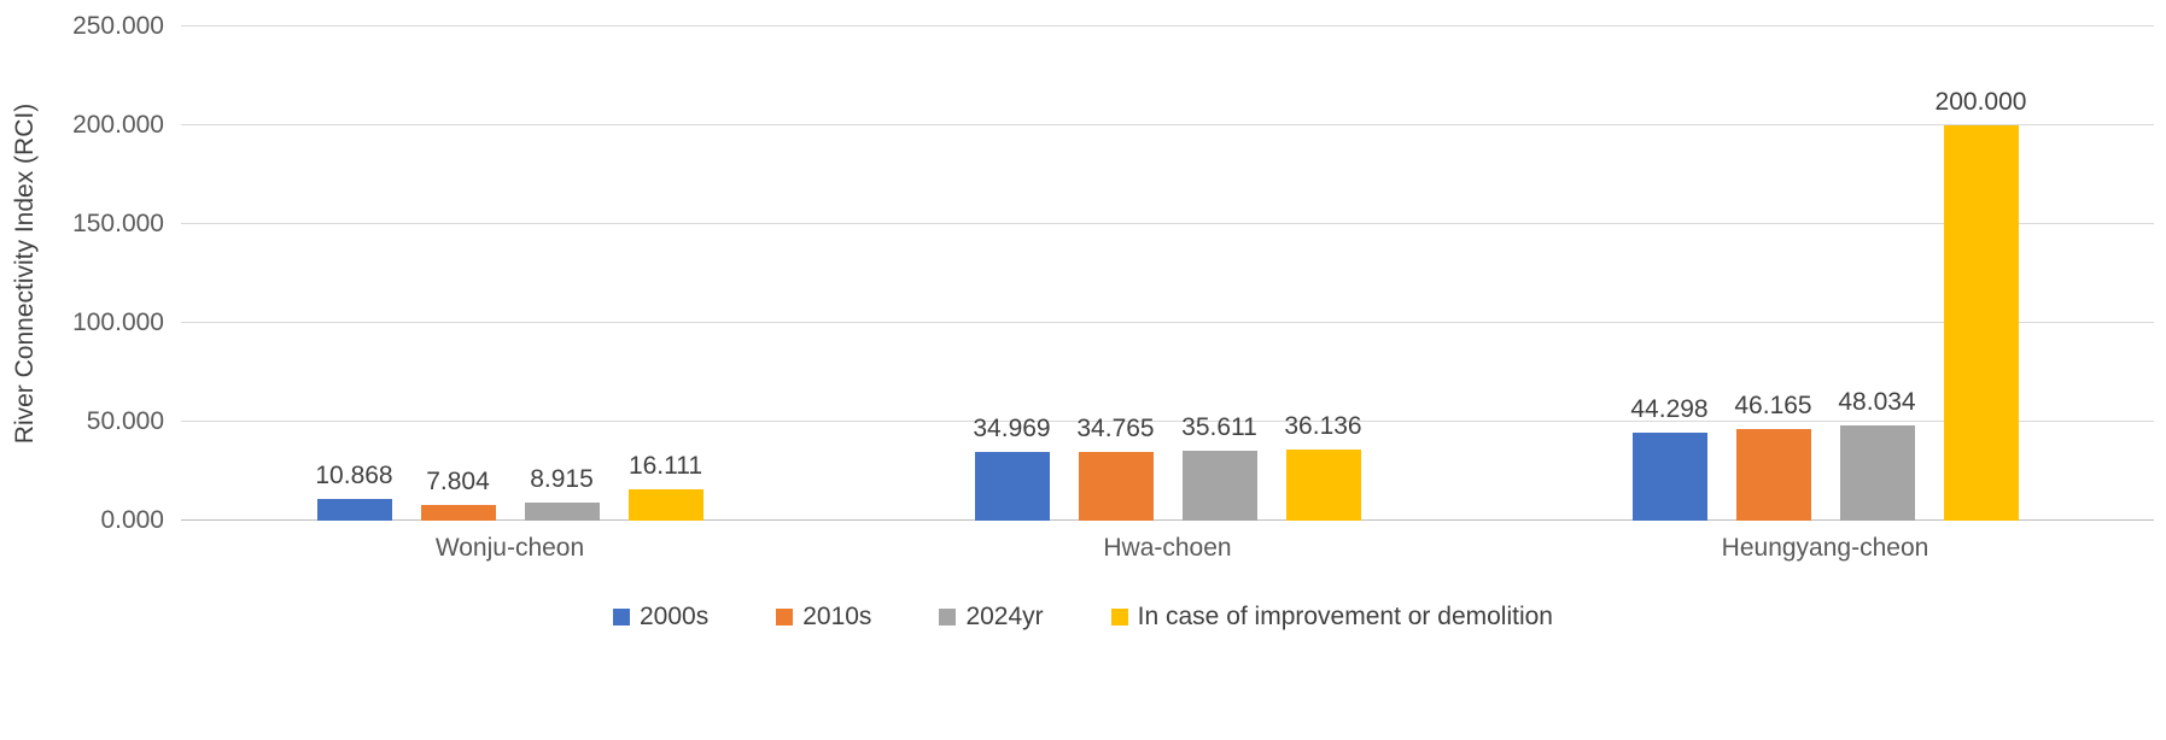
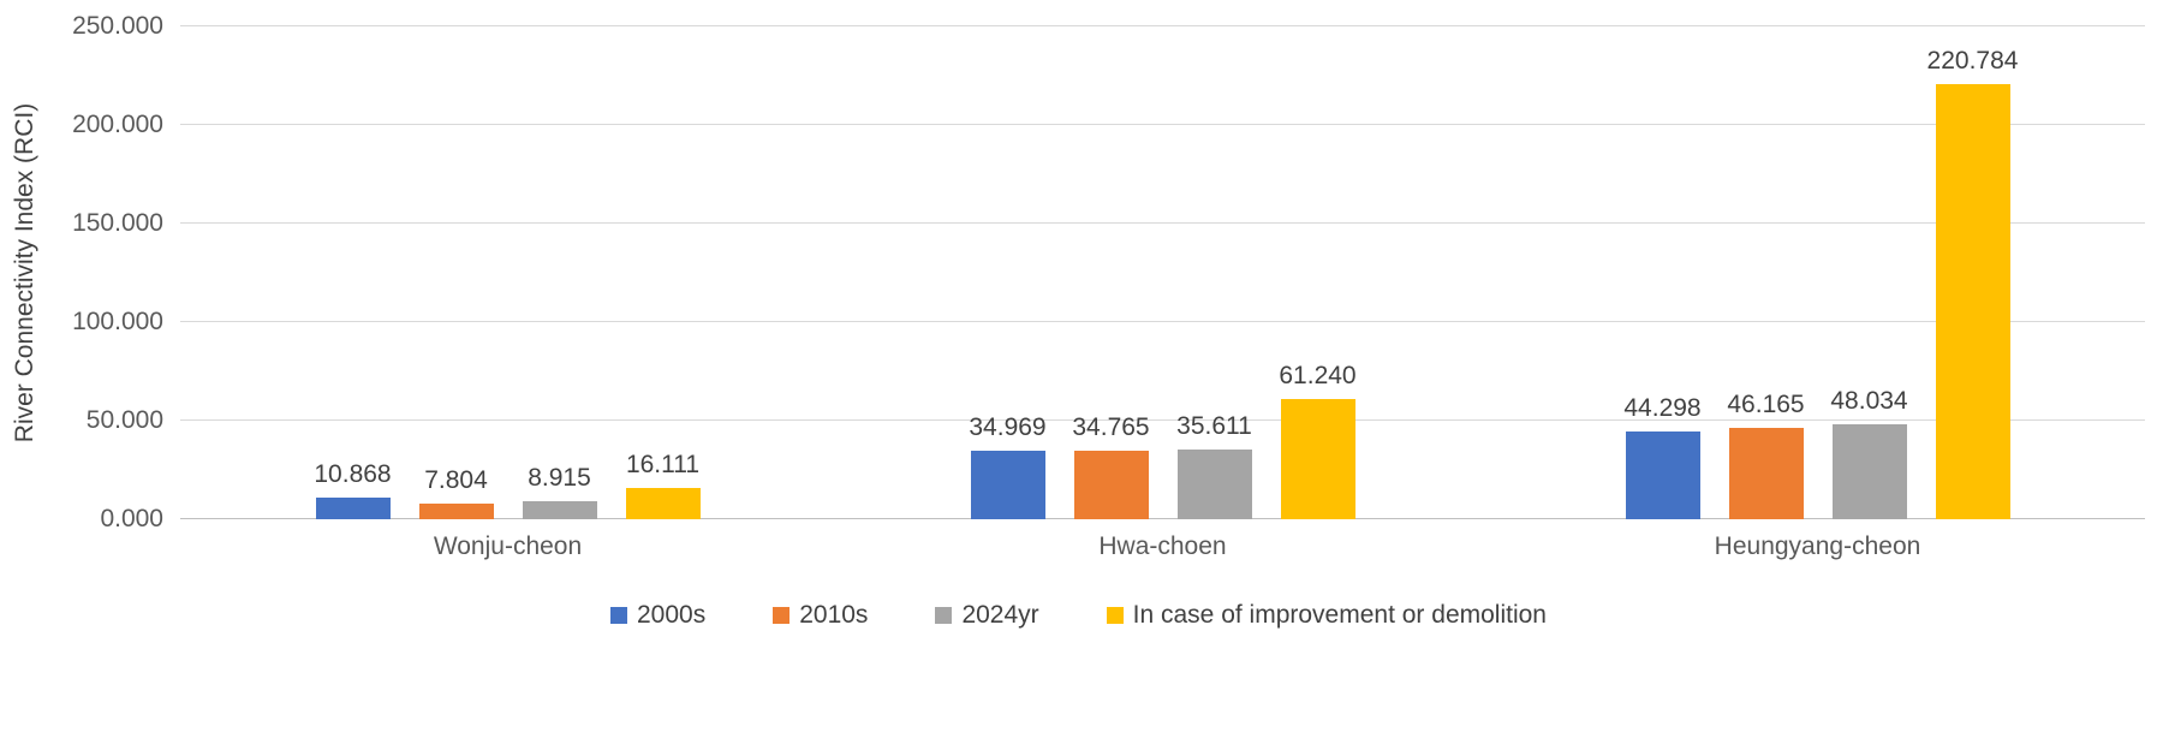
In case of improvement or demolition/Hwa-choen: 36.136 -> 61.240
In case of improvement or demolition/Heungyang-cheon: 200.000 -> 220.784
